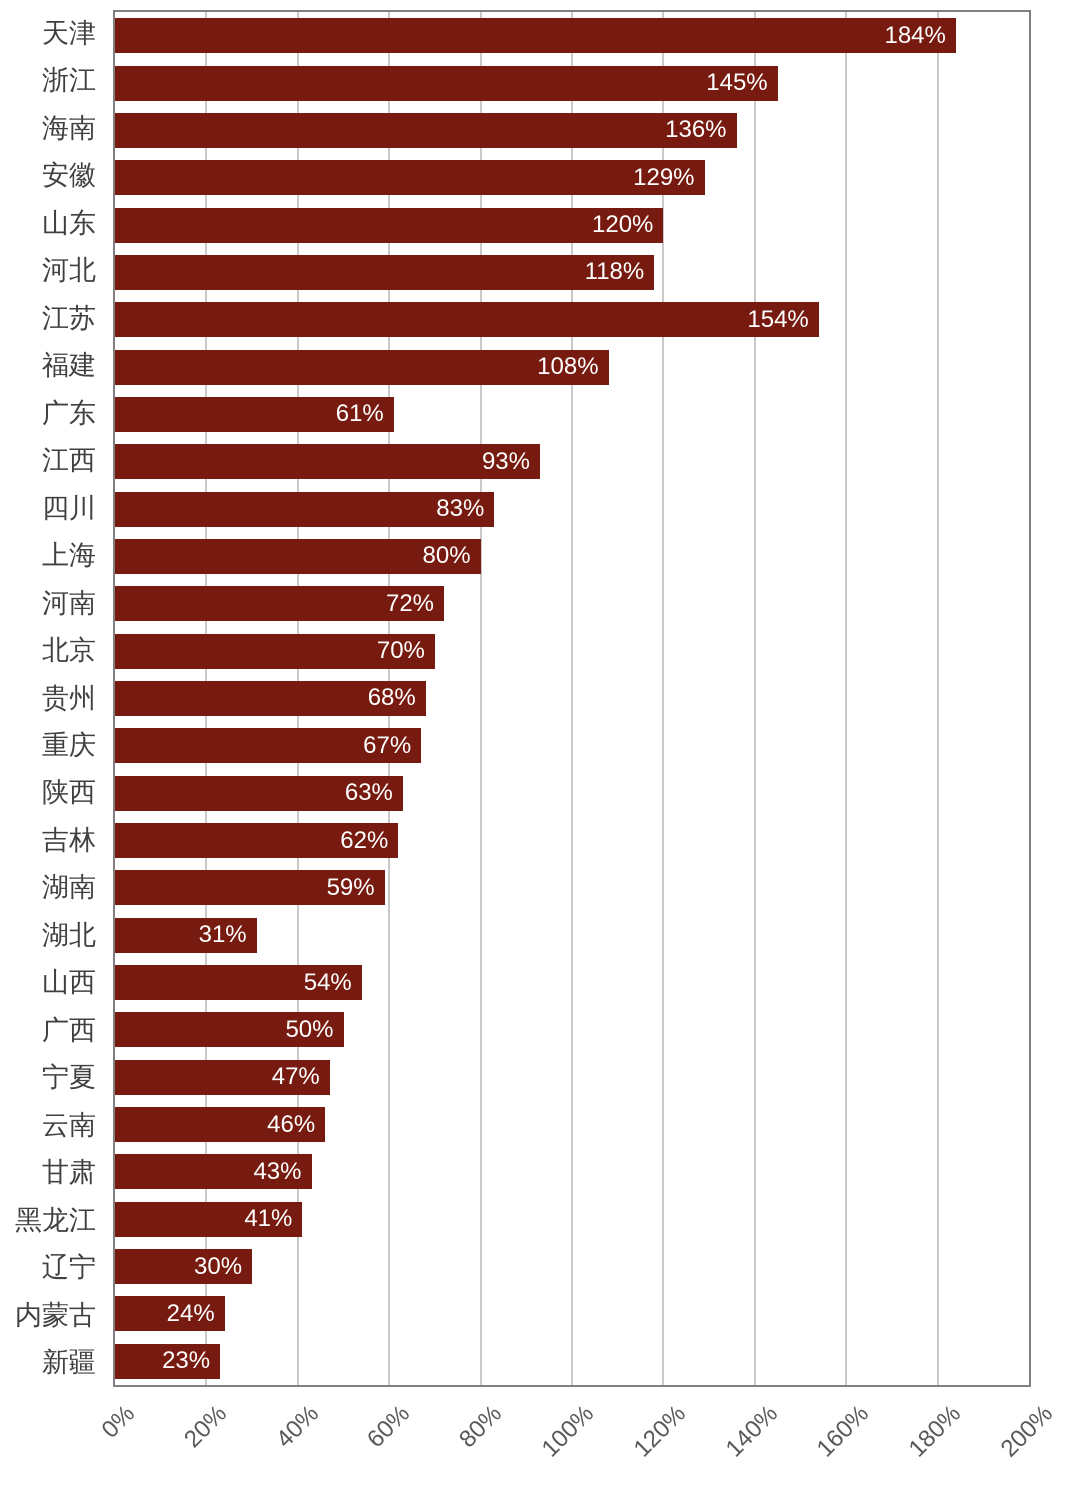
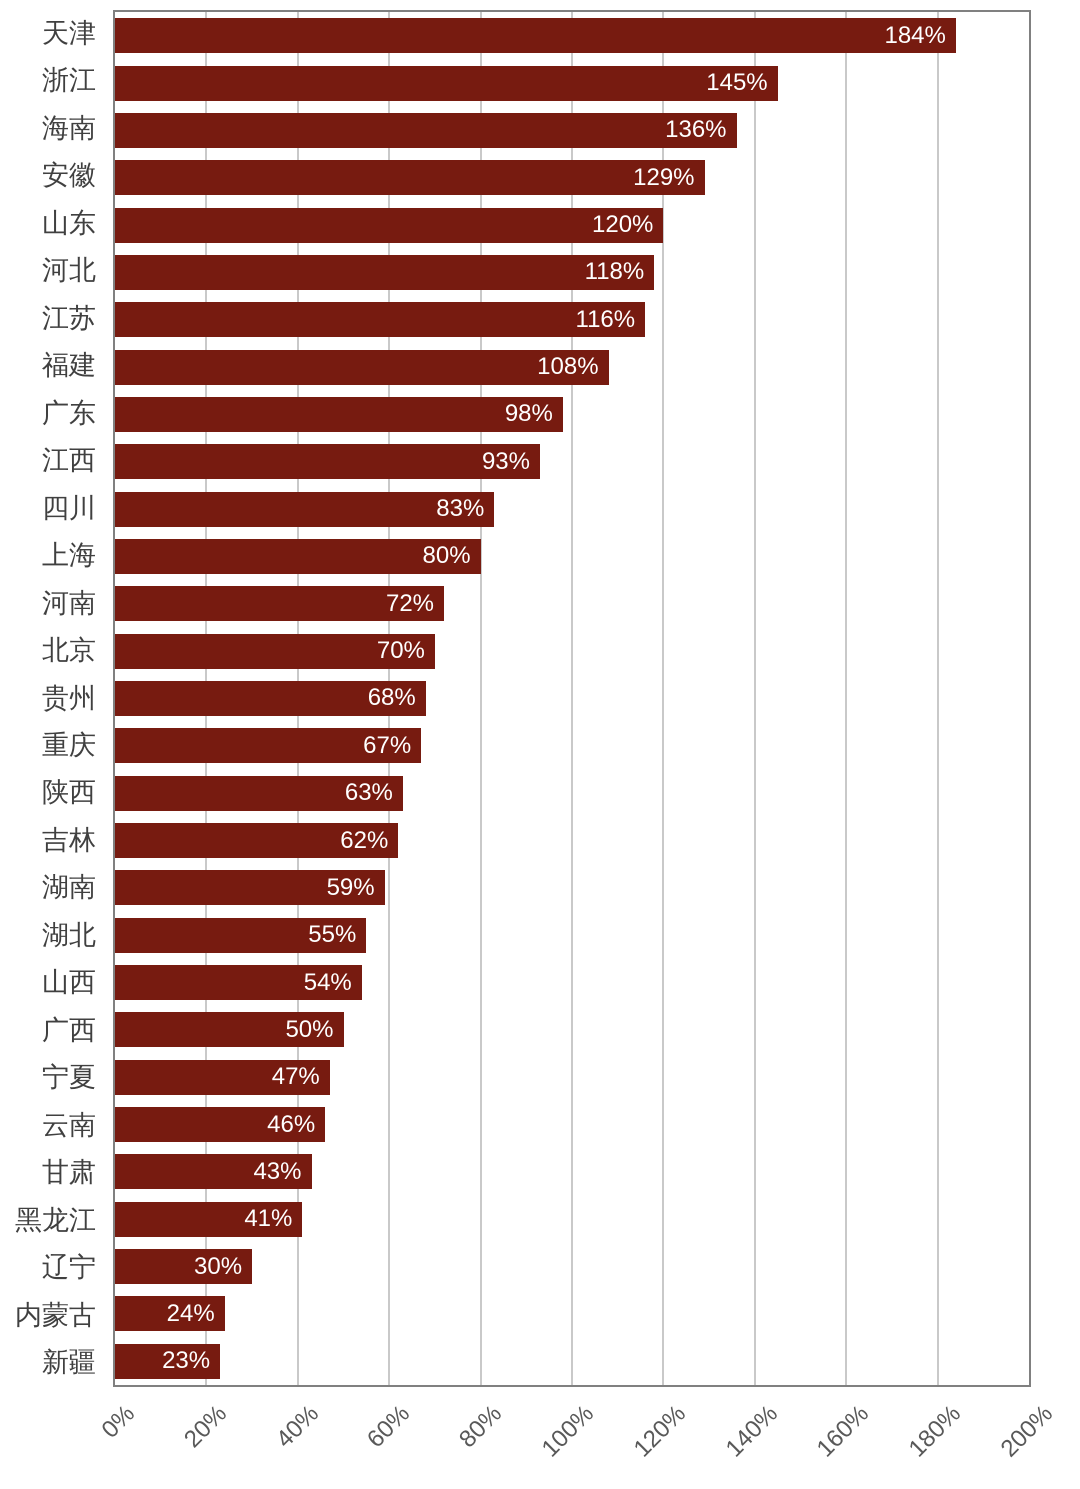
江苏: 154% -> 116%
广东: 61% -> 98%
湖北: 31% -> 55%
